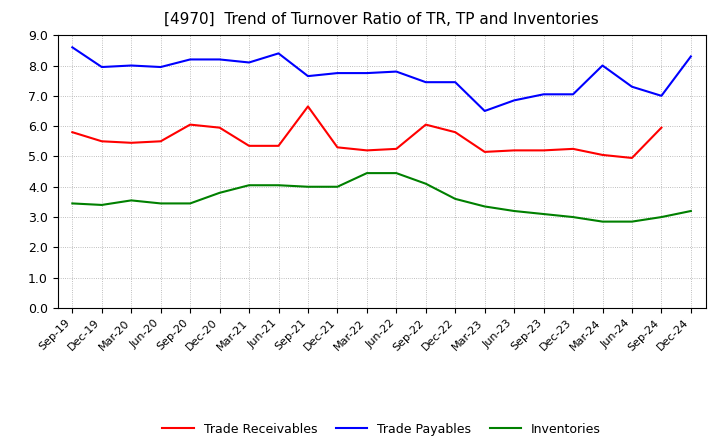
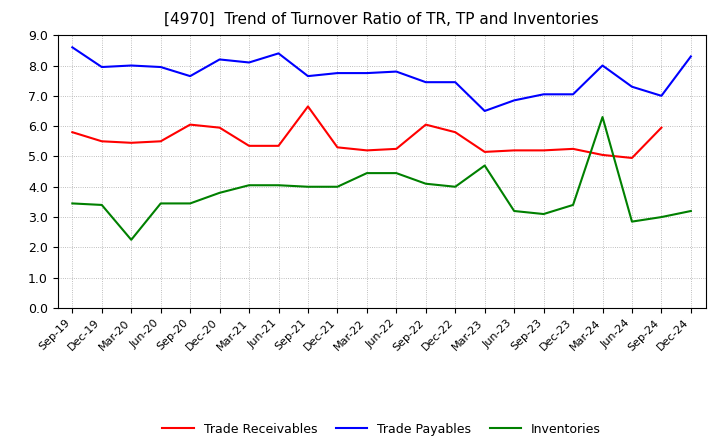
Inventories/Mar-20: 3.55 -> 2.25
Trade Payables/Sep-20: 8.20 -> 7.65
Inventories/Dec-22: 3.60 -> 4.00
Inventories/Mar-23: 3.35 -> 4.70
Inventories/Dec-23: 3.00 -> 3.40
Inventories/Mar-24: 2.85 -> 6.30
